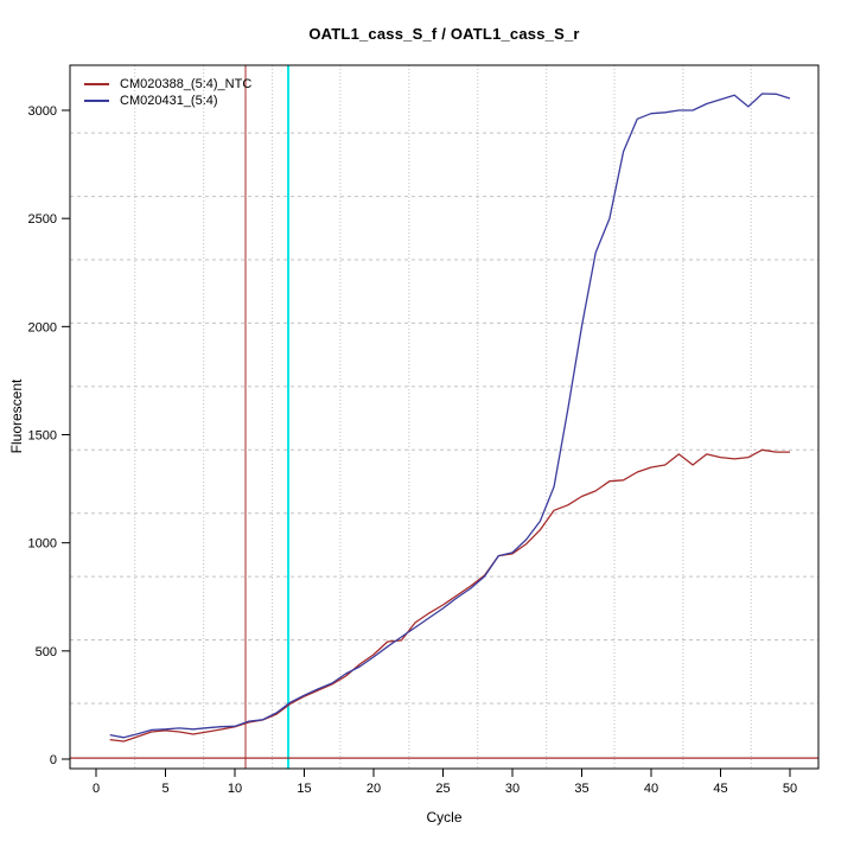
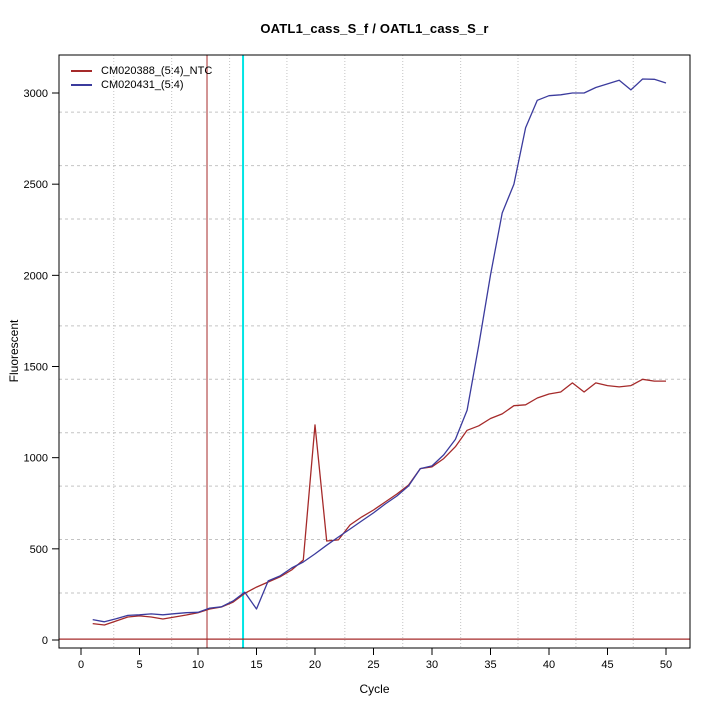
CM020431_(5:4)/15: 300 -> 170
CM020388_(5:4)_NTC/20: 480 -> 1180
